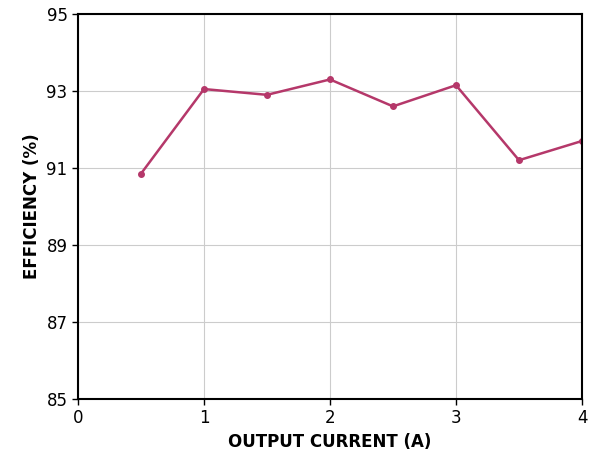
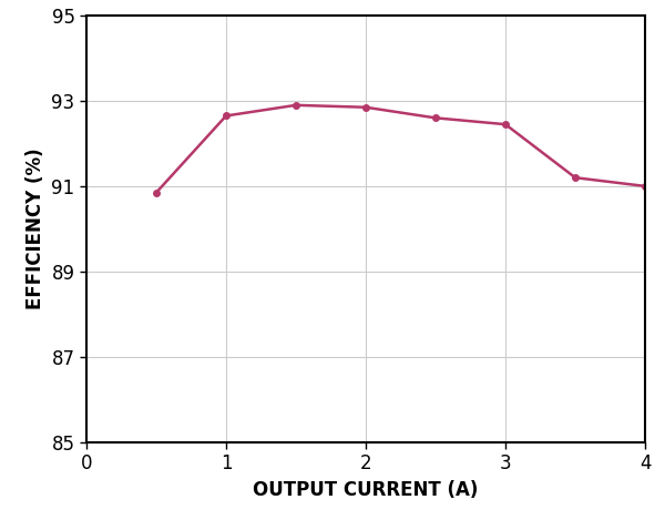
1: 93.05 -> 92.65
2: 93.30 -> 92.85
3: 93.15 -> 92.45
4: 91.70 -> 91.00
